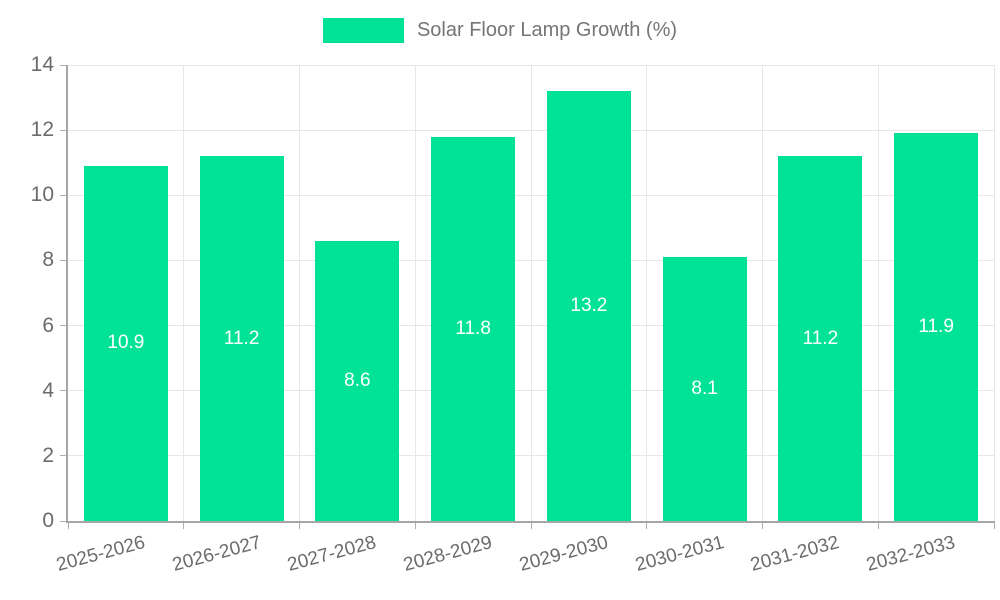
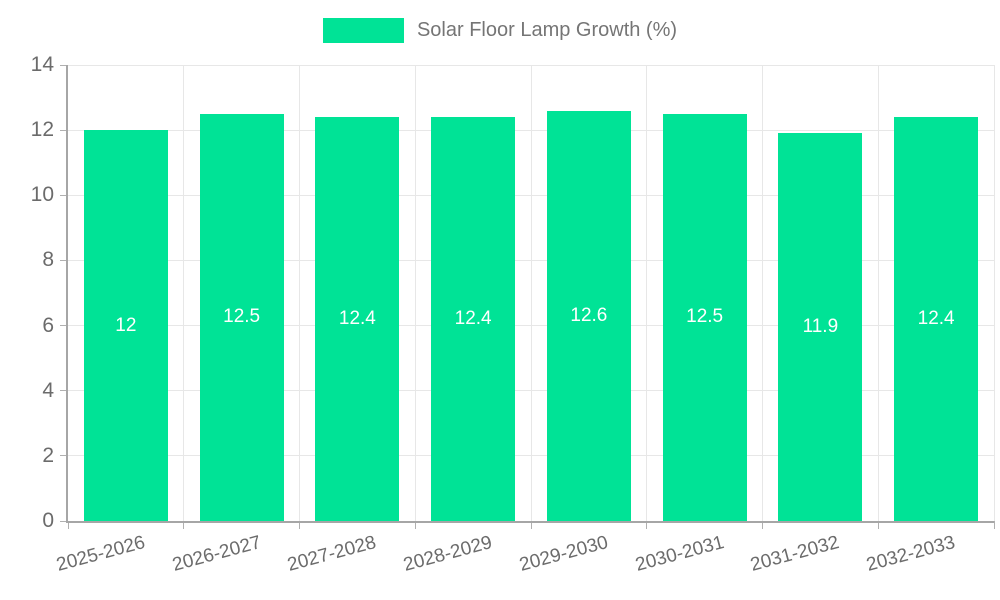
2025-2026: 10.9 -> 12
2026-2027: 11.2 -> 12.5
2027-2028: 8.6 -> 12.4
2028-2029: 11.8 -> 12.4
2029-2030: 13.2 -> 12.6
2030-2031: 8.1 -> 12.5
2031-2032: 11.2 -> 11.9
2032-2033: 11.9 -> 12.4
